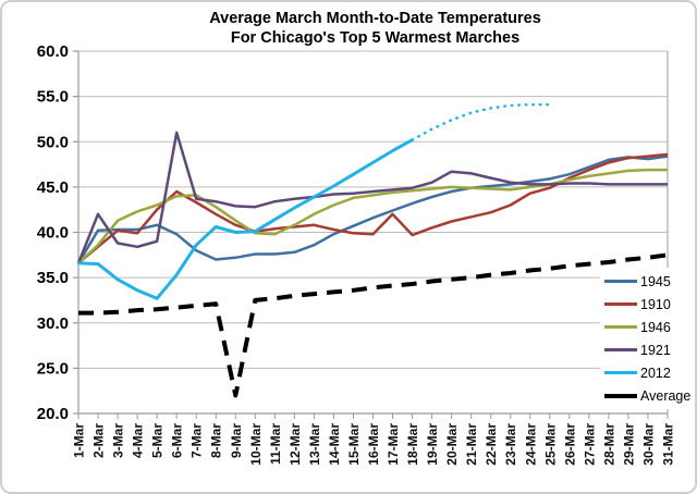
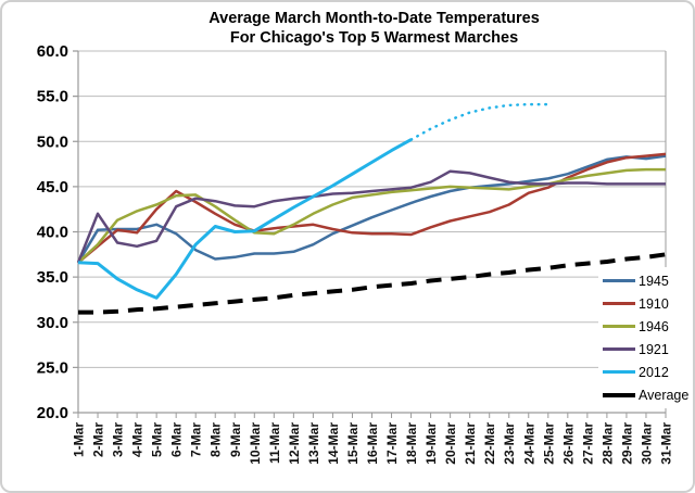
1921/6-Mar: 51 -> 43
Average/9-Mar: 22 -> 32
1910/17-Mar: 42 -> 40
